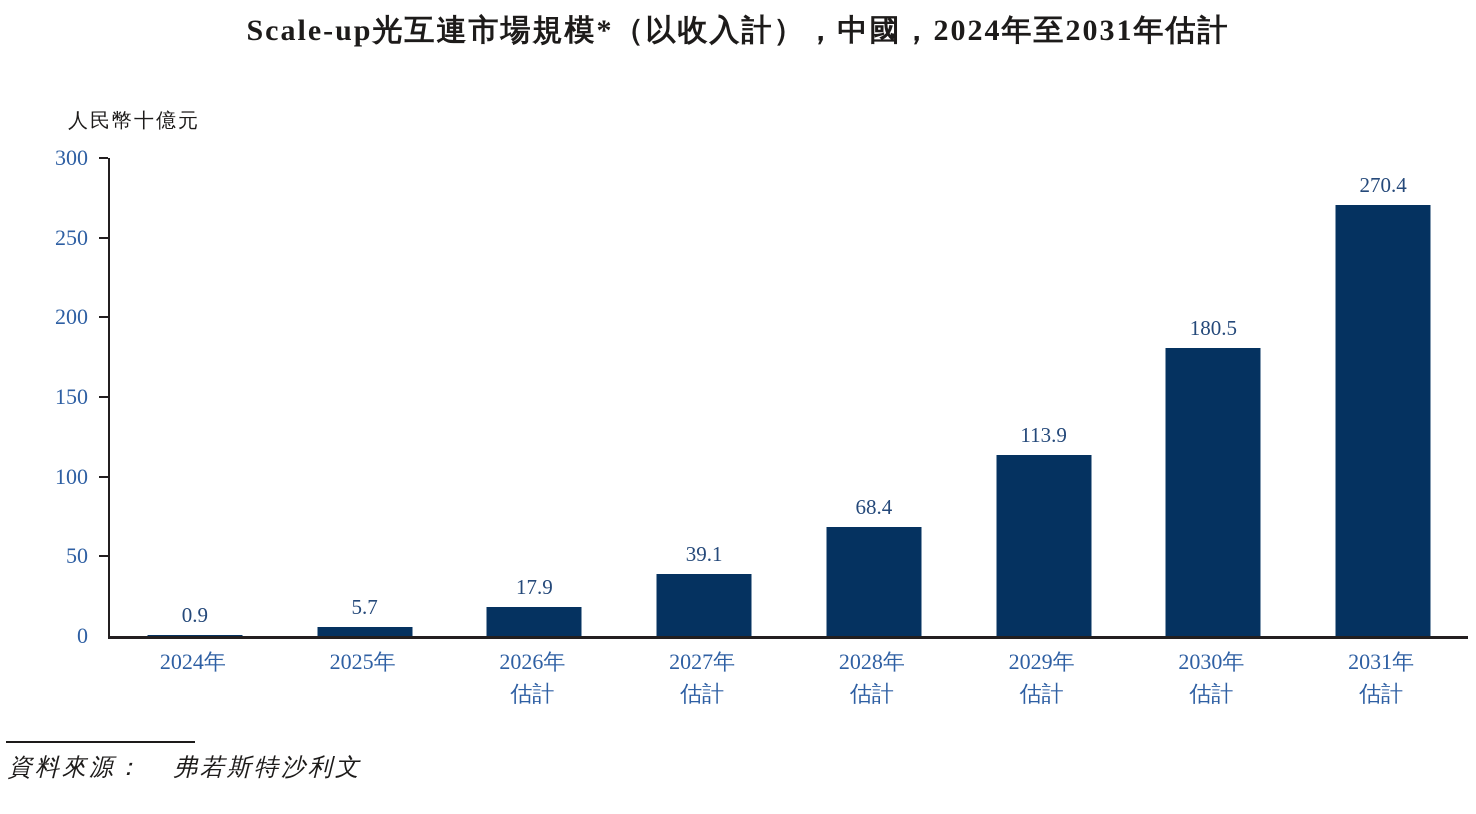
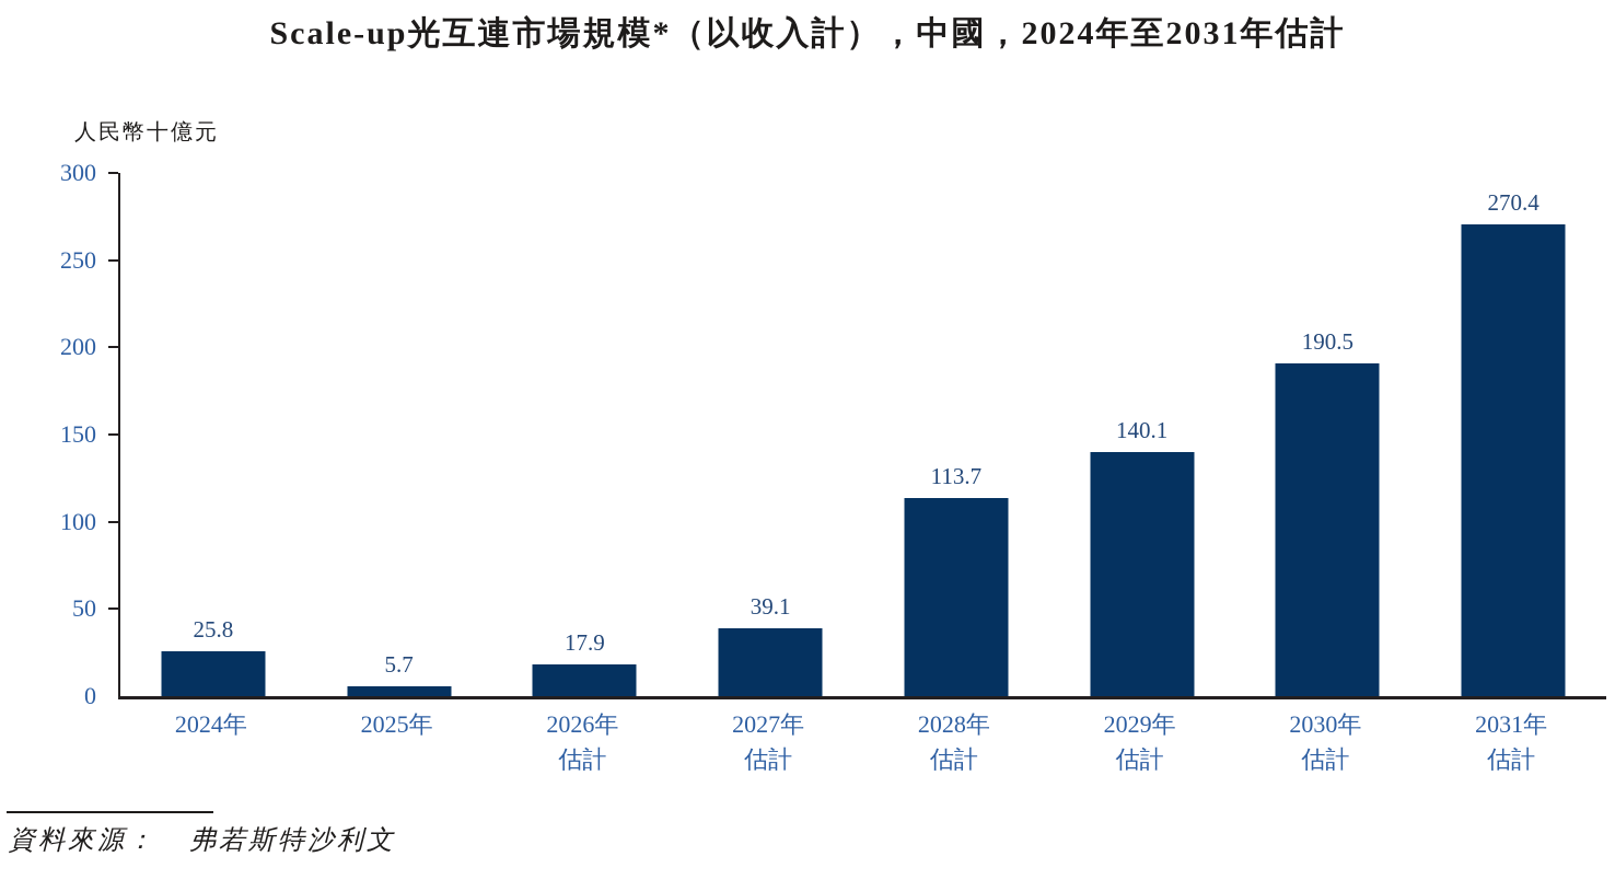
2024年: 0.9 -> 25.8
2028年估計: 68.4 -> 113.7
2029年估計: 113.9 -> 140.1
2030年估計: 180.5 -> 190.5
